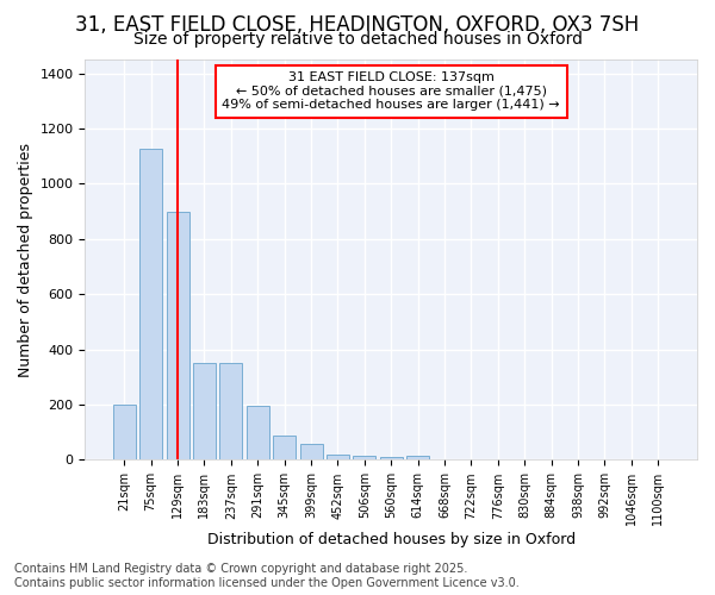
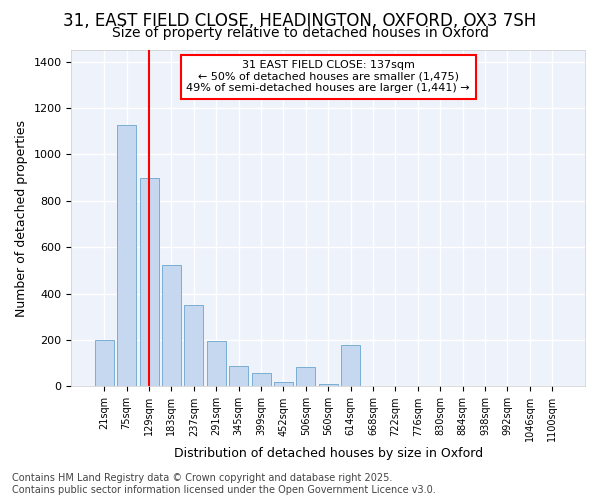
183sqm: 350 -> 525
506sqm: 15 -> 85
614sqm: 15 -> 180
